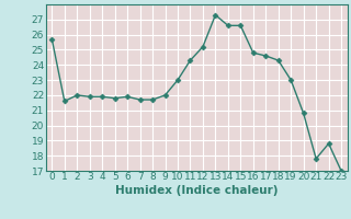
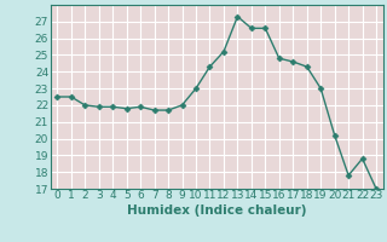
0: 25.7 -> 22.5
1: 21.6 -> 22.5
20: 20.8 -> 20.2
